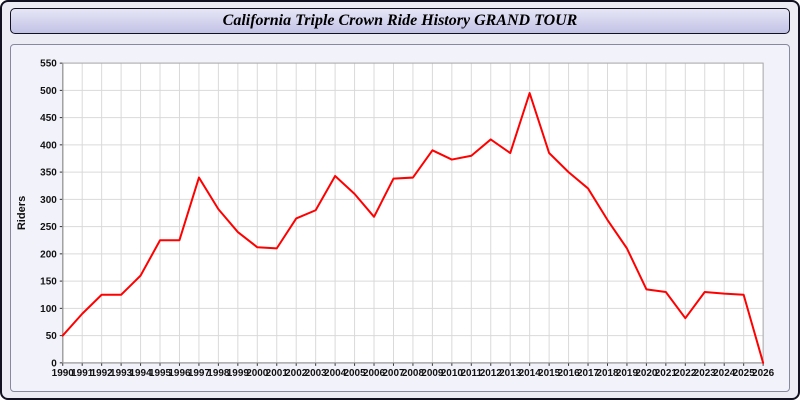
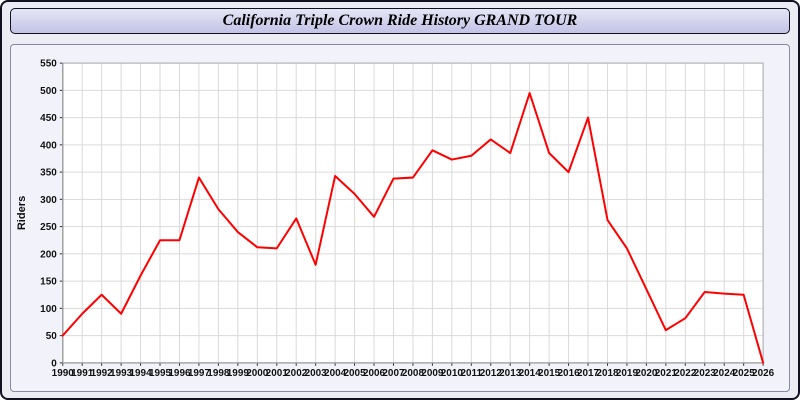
1993: 120 -> 90
2003: 280 -> 180
2017: 320 -> 450
2021: 130 -> 60
